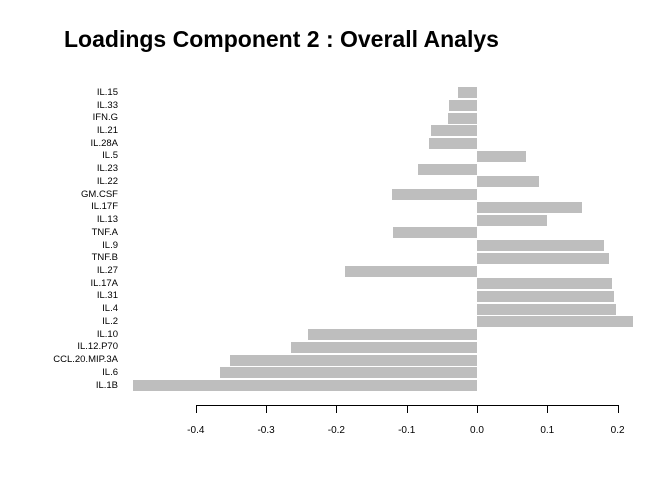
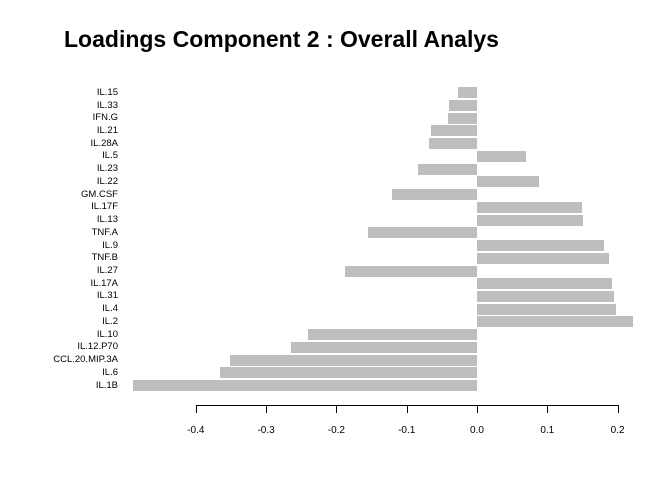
IL.13: 0.10 -> 0.15
TNF.A: -0.12 -> -0.15
